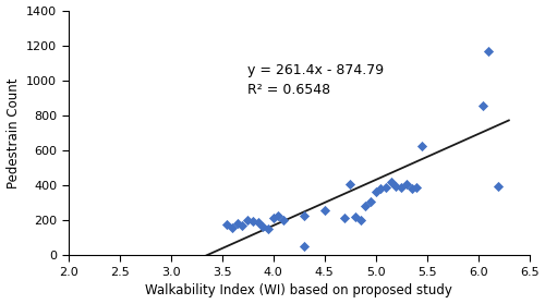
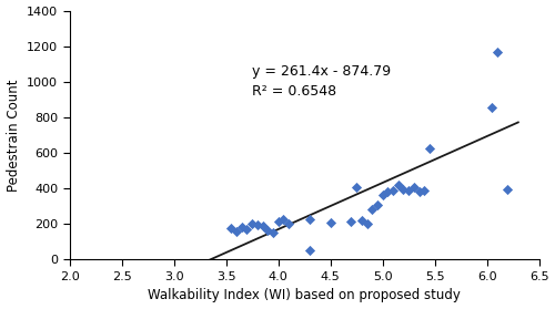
4.5: 260 -> 210
